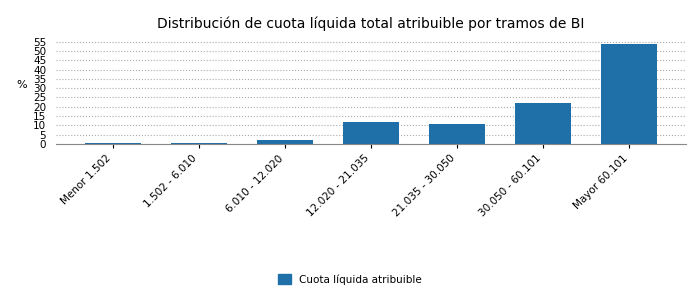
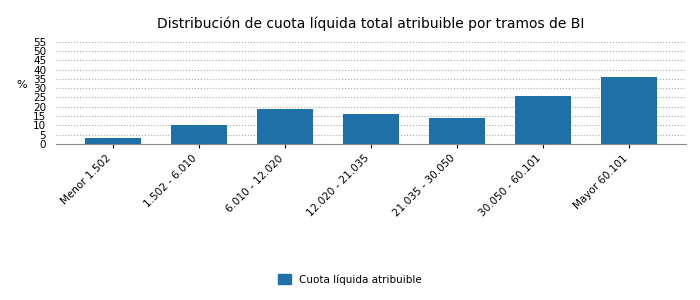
Menor 1.502: 0 -> 3
1.502 - 6.010: 0 -> 10
6.010 - 12.020: 2 -> 19
12.020 - 21.035: 12 -> 16
21.035 - 30.050: 10 -> 14
30.050 - 60.101: 22 -> 26
Mayor 60.101: 54 -> 36
